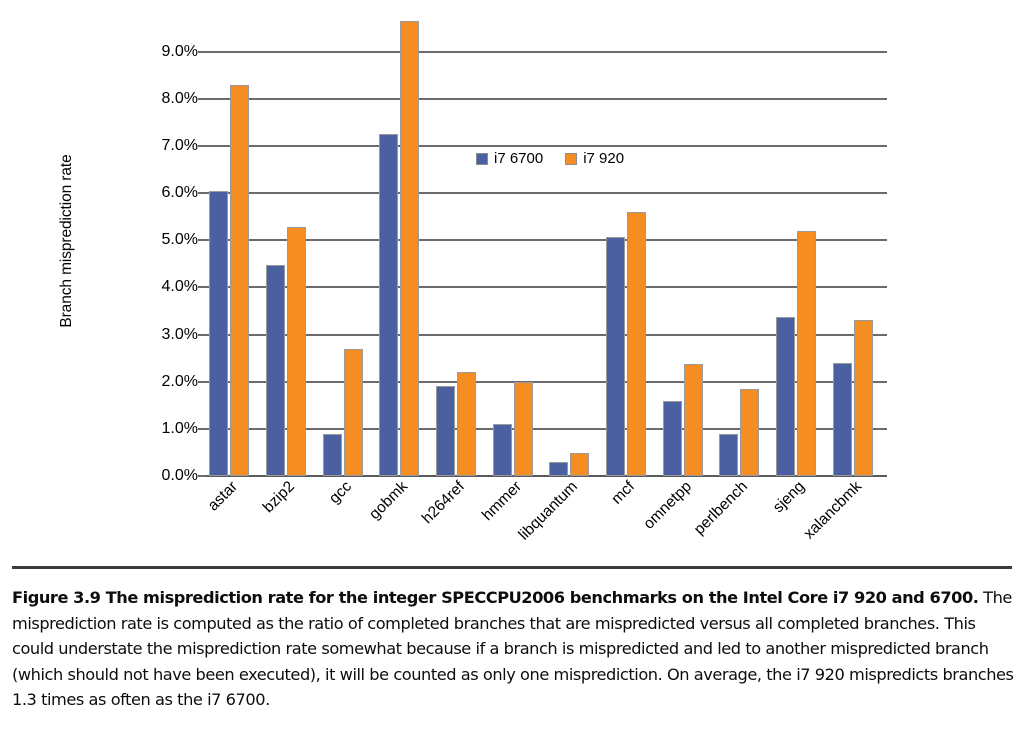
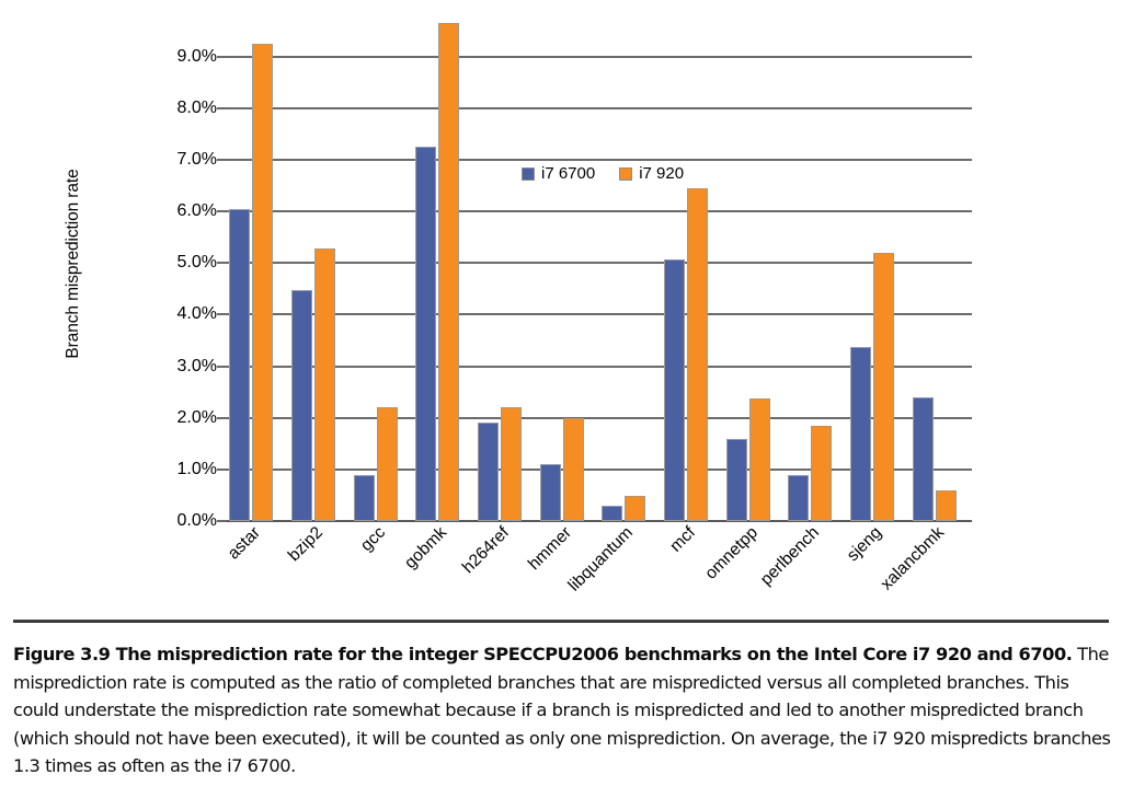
i7 920/astar: 8.3% -> 9.2%
i7 920/gcc: 2.7% -> 2.2%
i7 920/mcf: 5.6% -> 6.5%
i7 920/xalancbmk: 3.3% -> 0.6%
